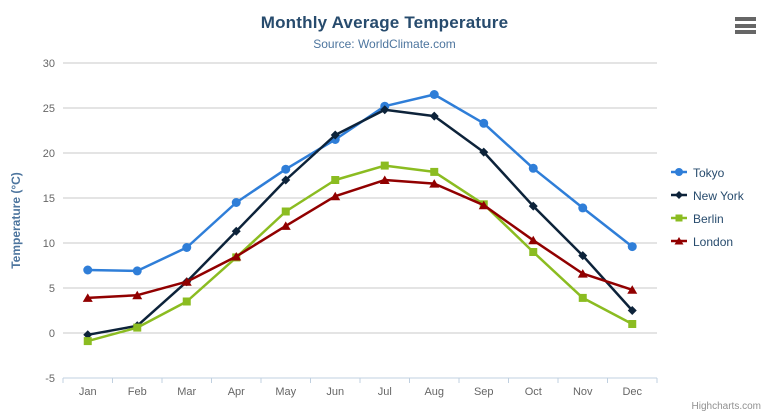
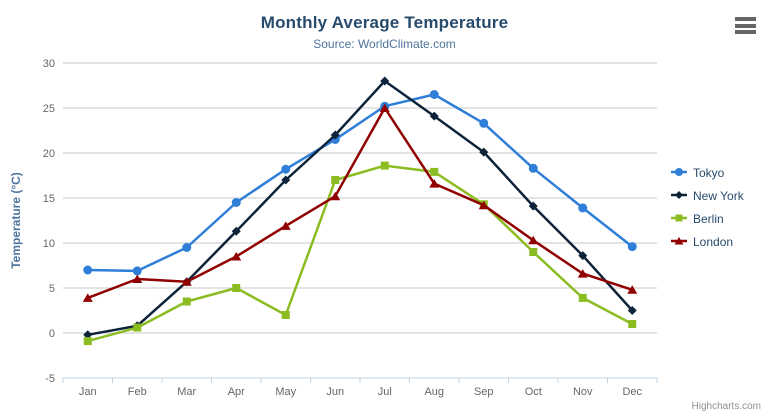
London/Feb: 4 -> 6
Berlin/Apr: 8 -> 5
Berlin/May: 14 -> 2
New York/Jul: 25 -> 28
London/Jul: 17 -> 25
